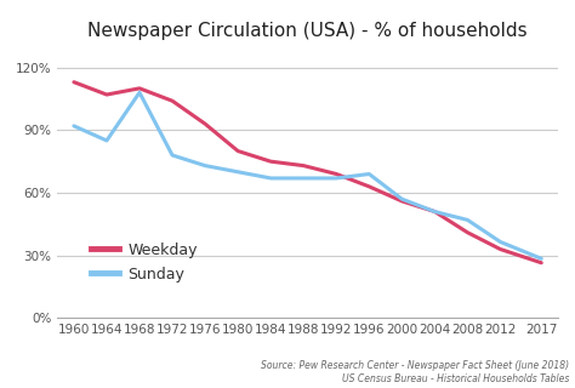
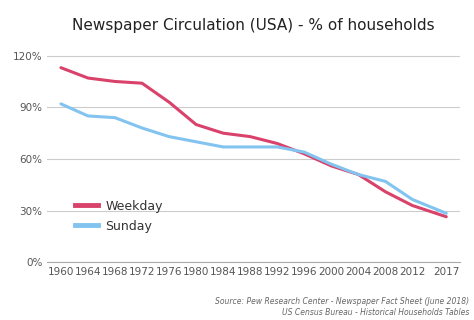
Weekday/1968: 110% -> 105%
Sunday/1968: 108% -> 84%
Sunday/1996: 69% -> 64%
